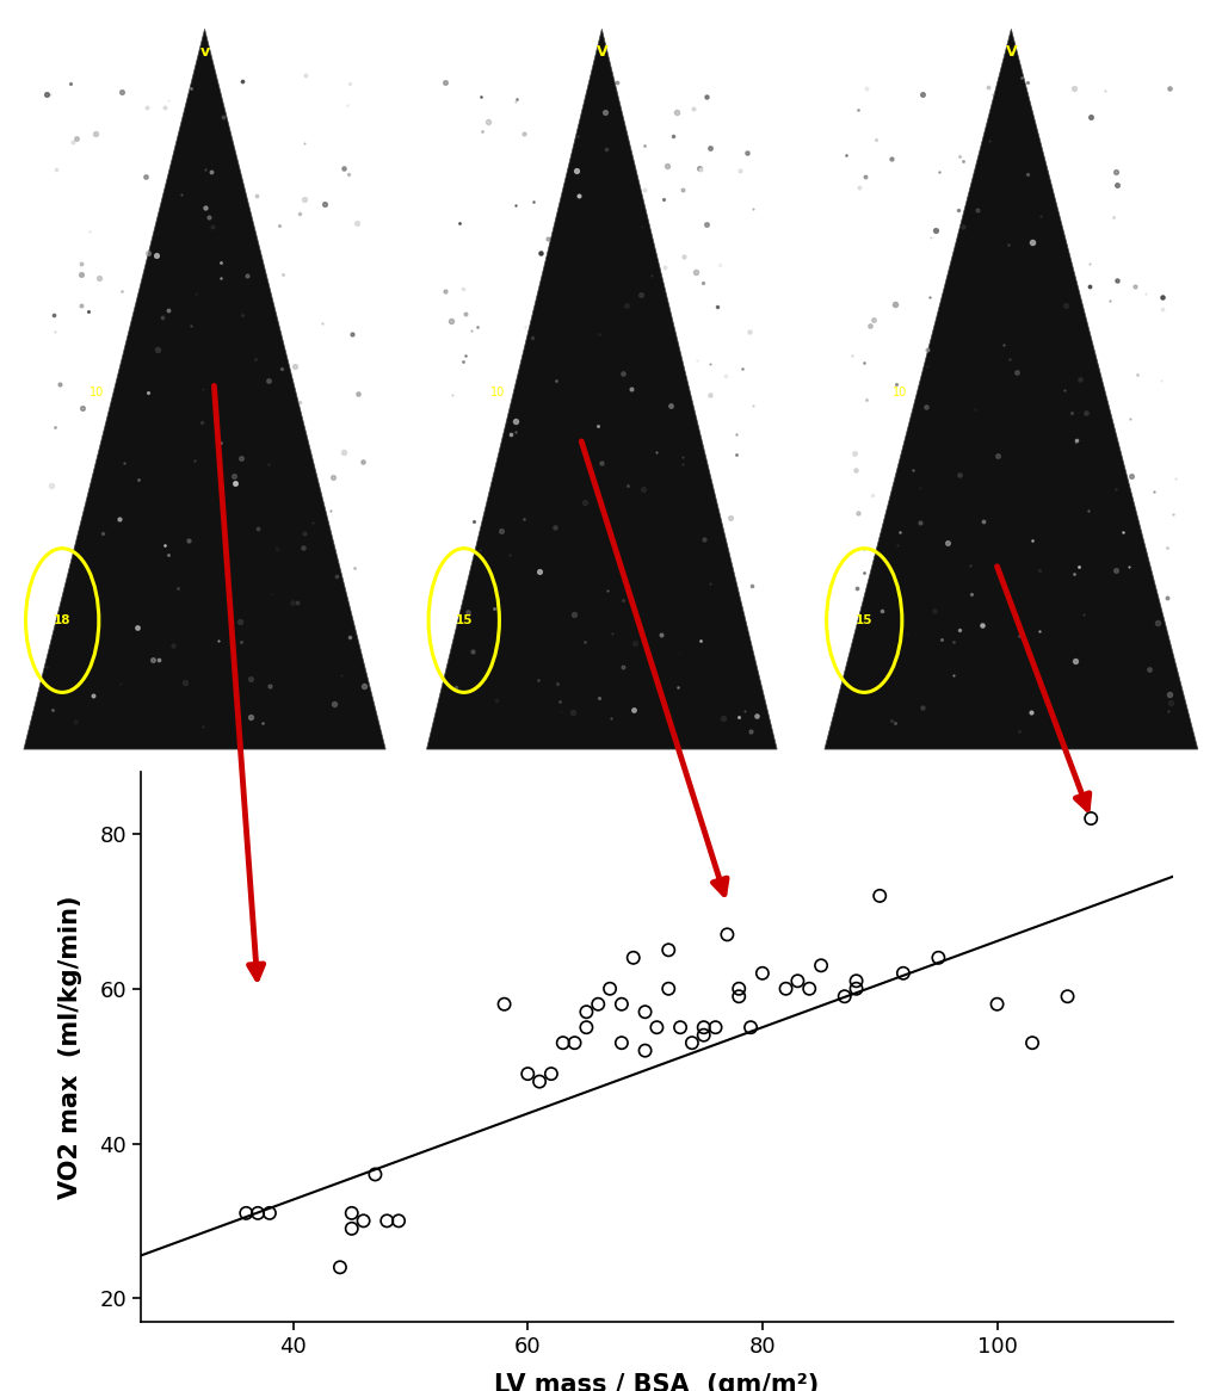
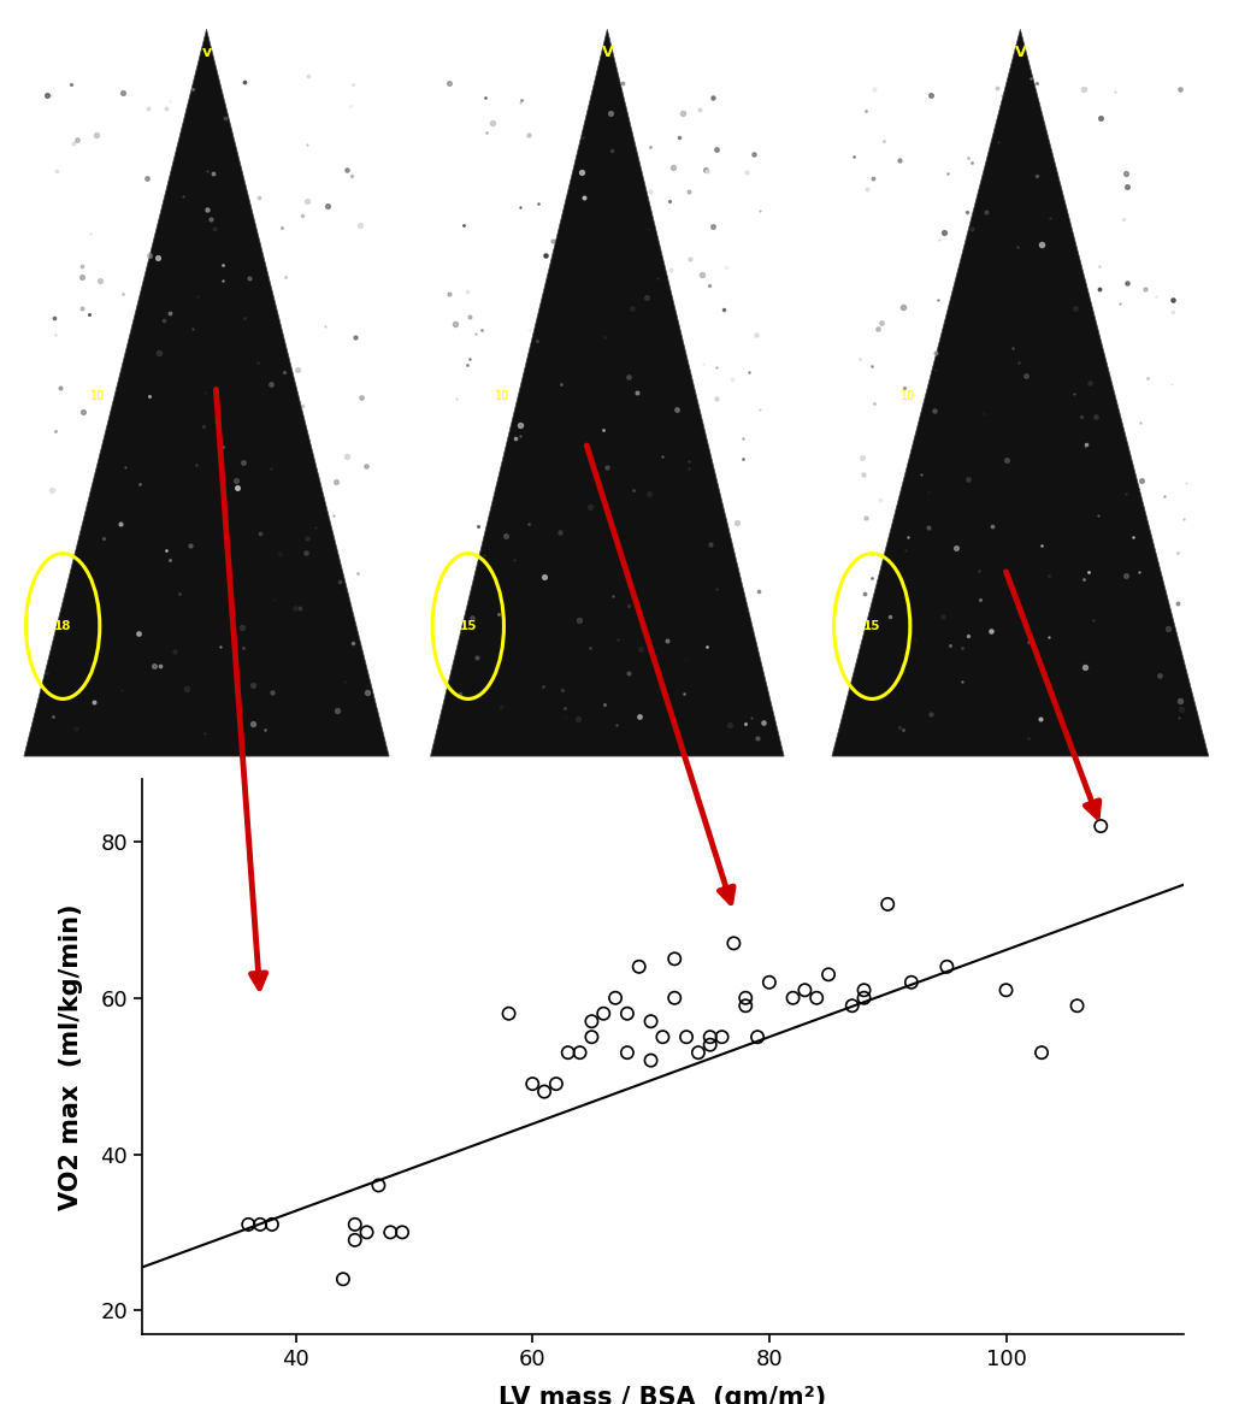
100: 58 -> 61
